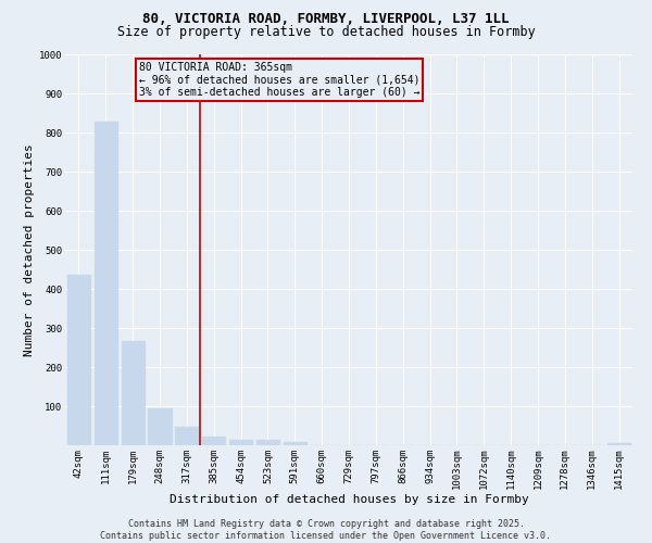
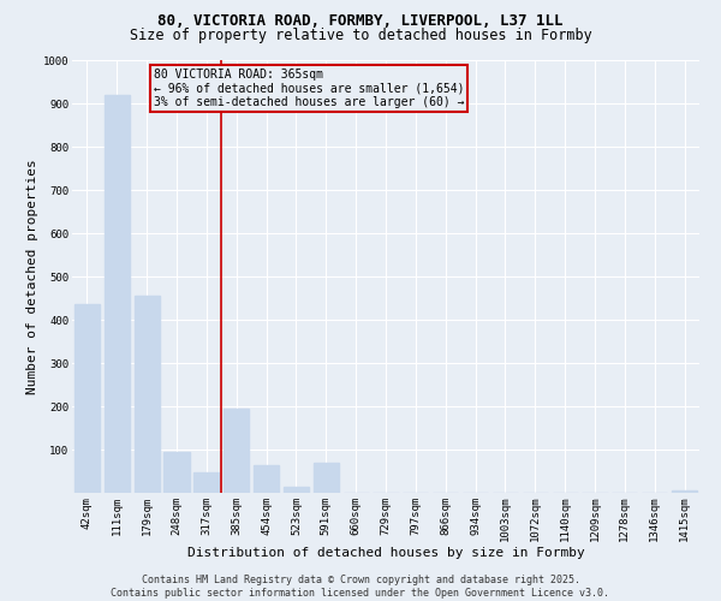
111sqm: 829 -> 920
179sqm: 267 -> 455
385sqm: 22 -> 195
454sqm: 15 -> 65
591sqm: 8 -> 70
